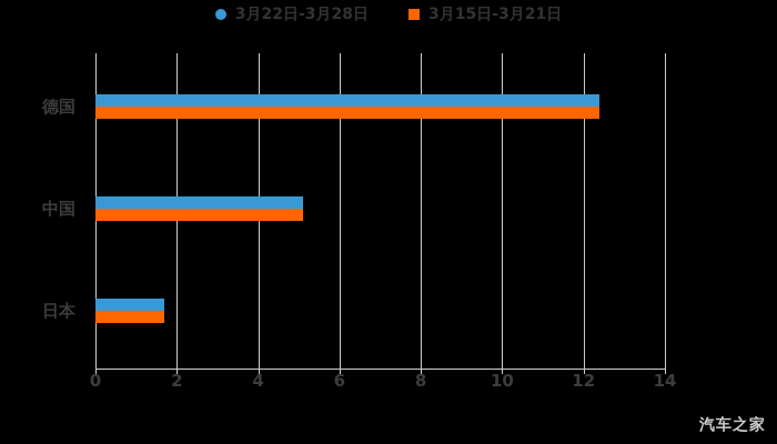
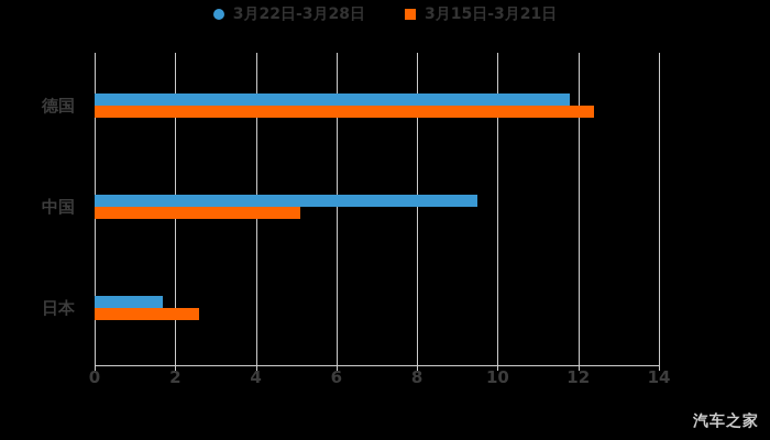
3月22日-3月28日/德国: 12.4 -> 11.8
3月22日-3月28日/中国: 5.1 -> 9.5
3月15日-3月21日/日本: 1.7 -> 2.6
